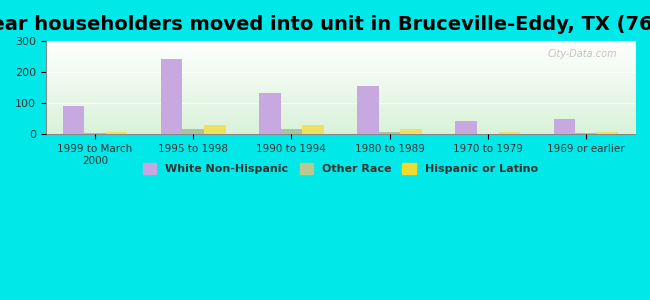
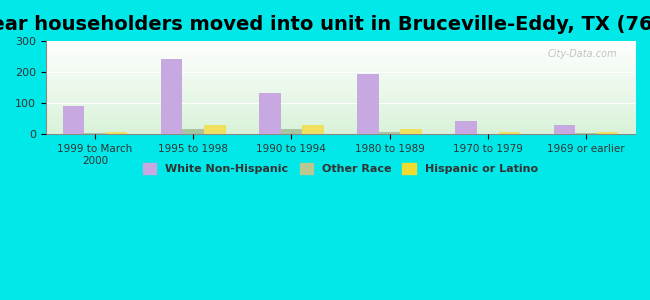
White Non-Hispanic/1980 to 1989: 157 -> 195
White Non-Hispanic/1969 or earlier: 49 -> 30
